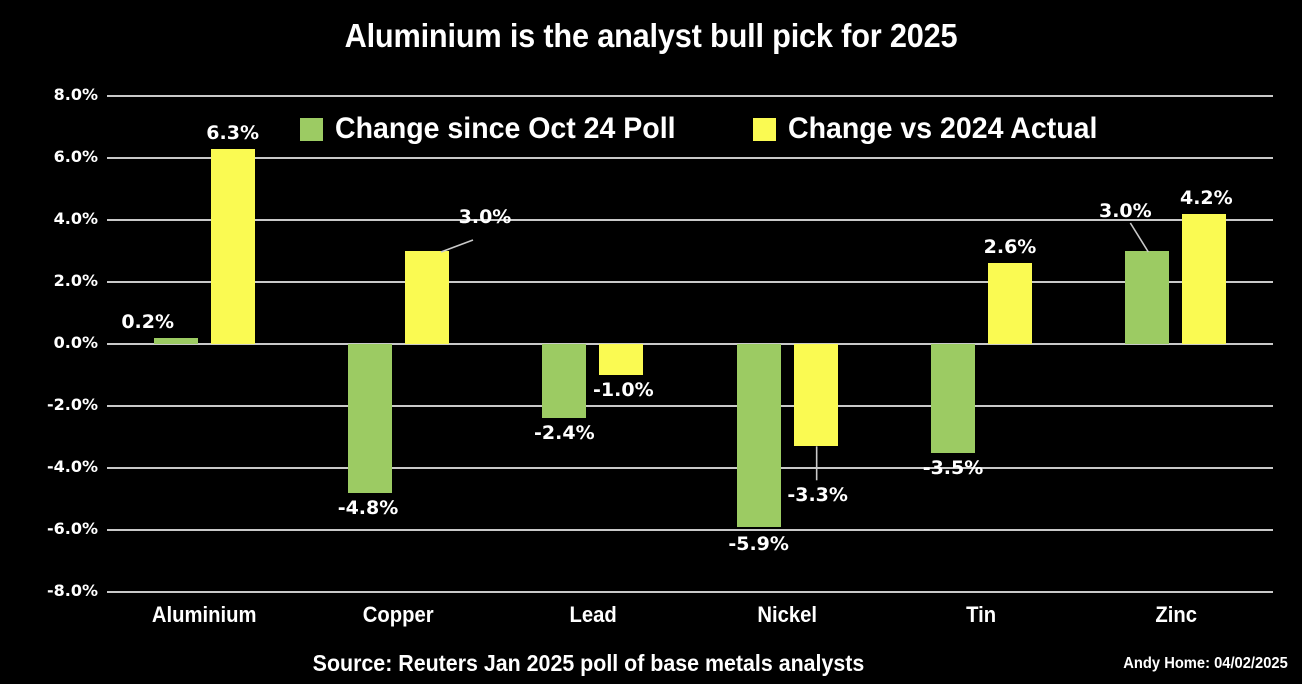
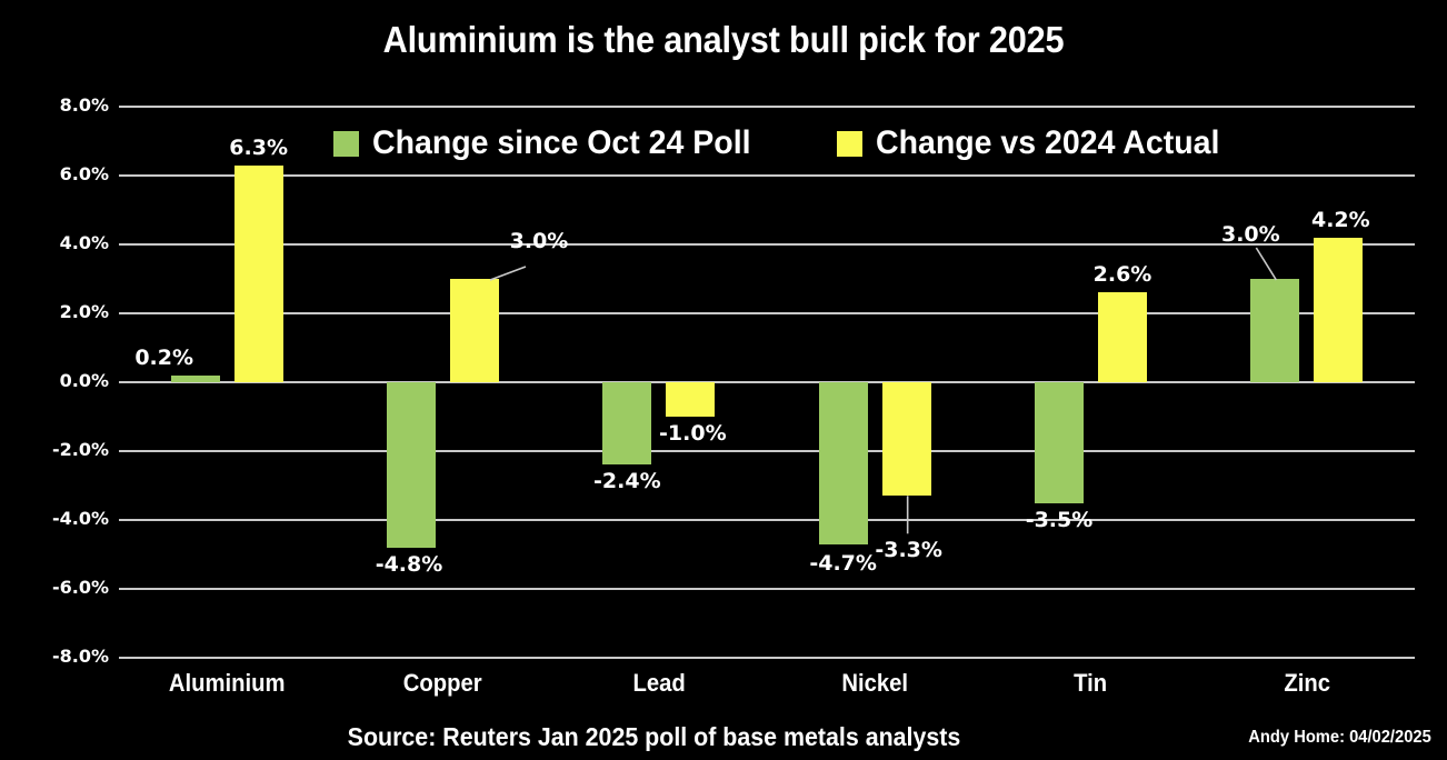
Change since Oct 24 Poll/Nickel: -5.9% -> -4.7%
